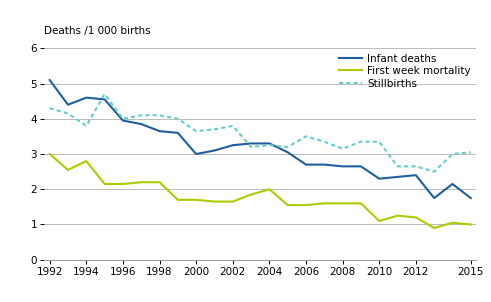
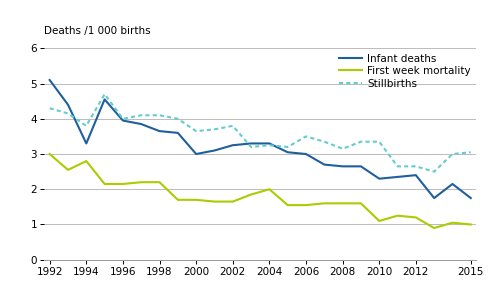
Infant deaths/1994: 4.60 -> 3.30
Infant deaths/2006: 2.70 -> 3.00
